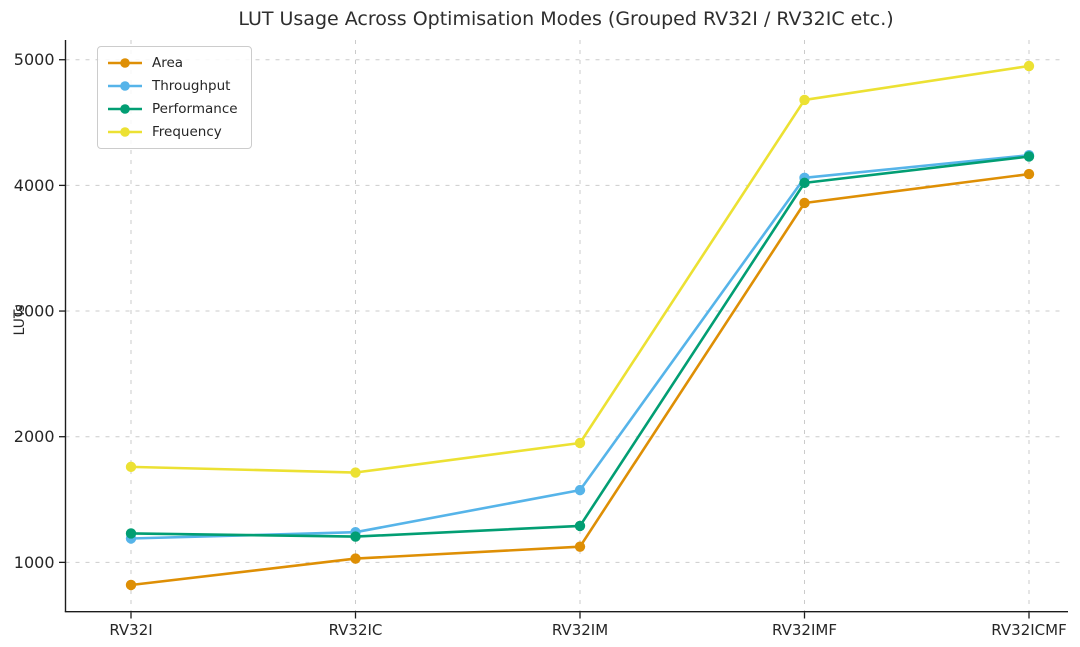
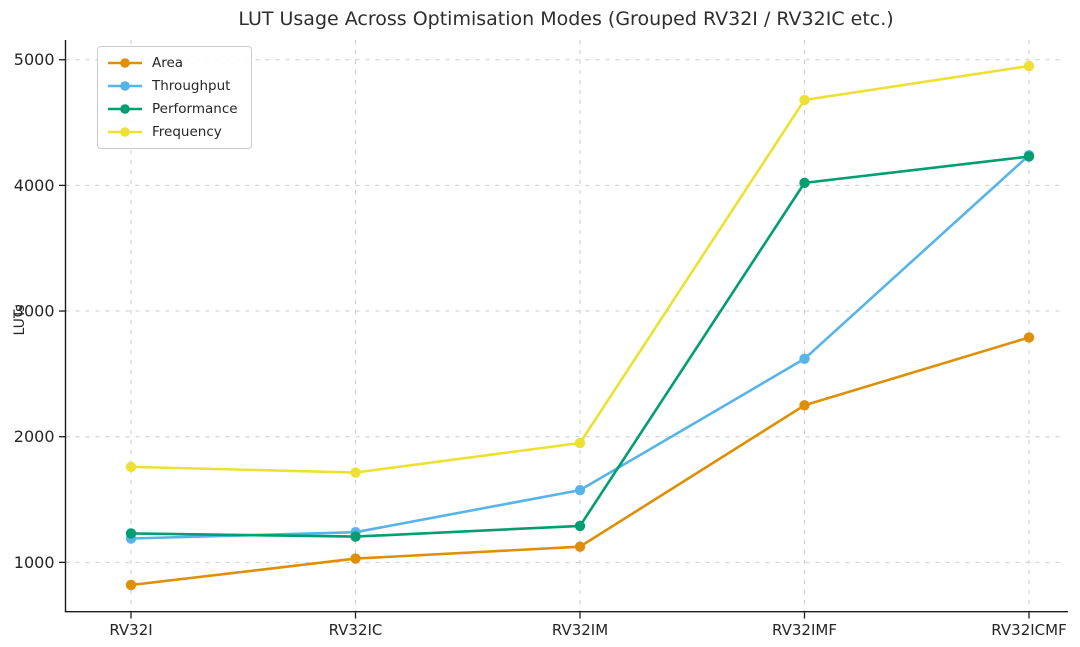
Area/RV32IMF: 3860 -> 2250
Throughput/RV32IMF: 4060 -> 2620
Area/RV32ICMF: 4090 -> 2790
